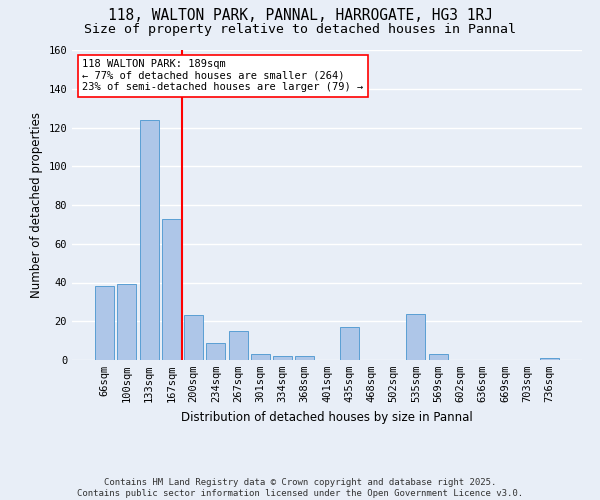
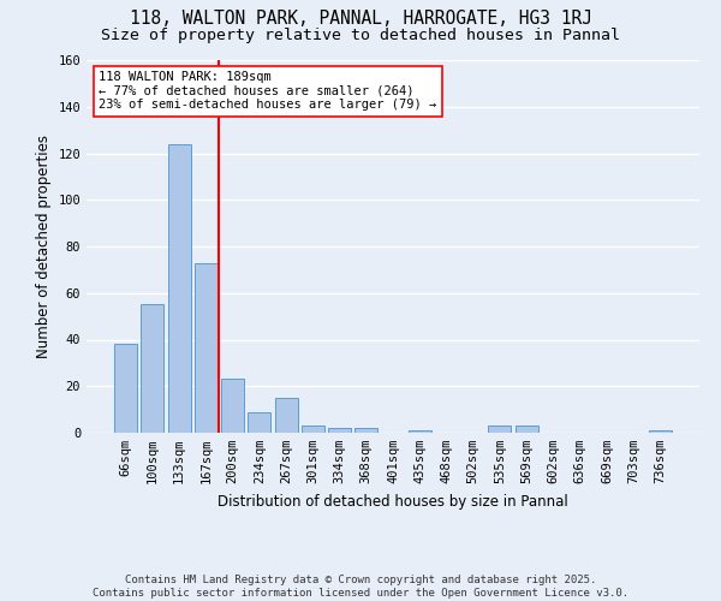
100sqm: 39 -> 55
435sqm: 17 -> 1
535sqm: 24 -> 3
